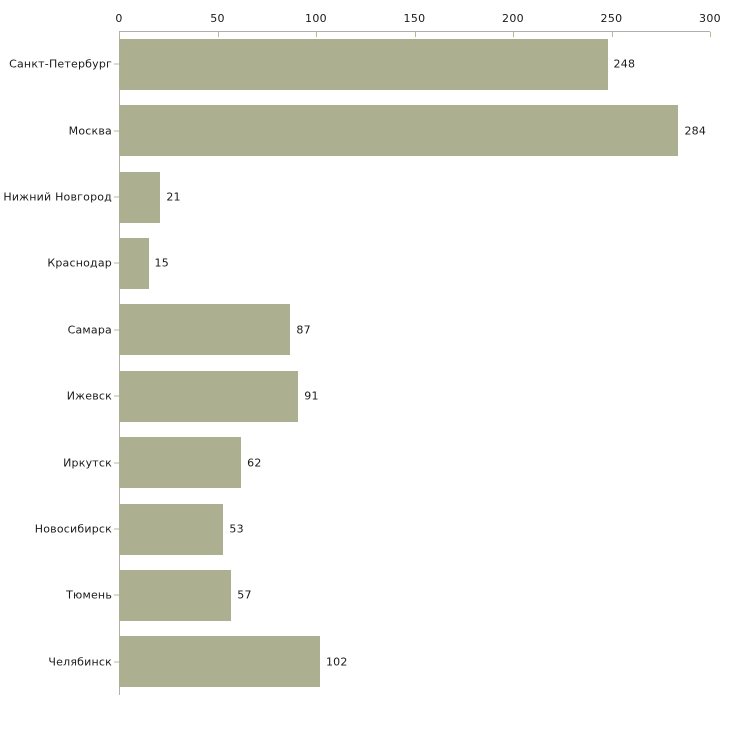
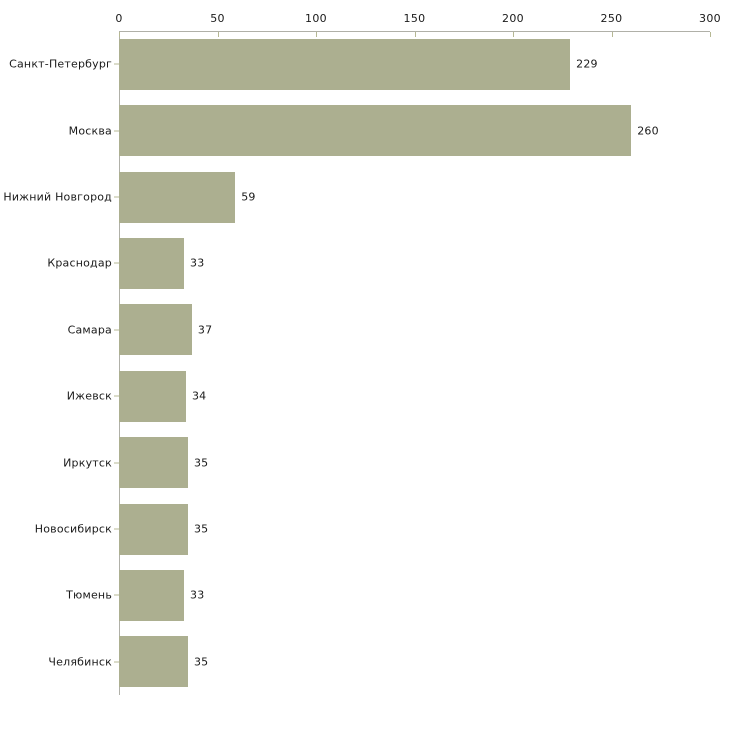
Санкт-Петербург: 248 -> 229
Москва: 284 -> 260
Нижний Новгород: 21 -> 59
Краснодар: 15 -> 33
Самара: 87 -> 37
Ижевск: 91 -> 34
Иркутск: 62 -> 35
Новосибирск: 53 -> 35
Тюмень: 57 -> 33
Челябинск: 102 -> 35
